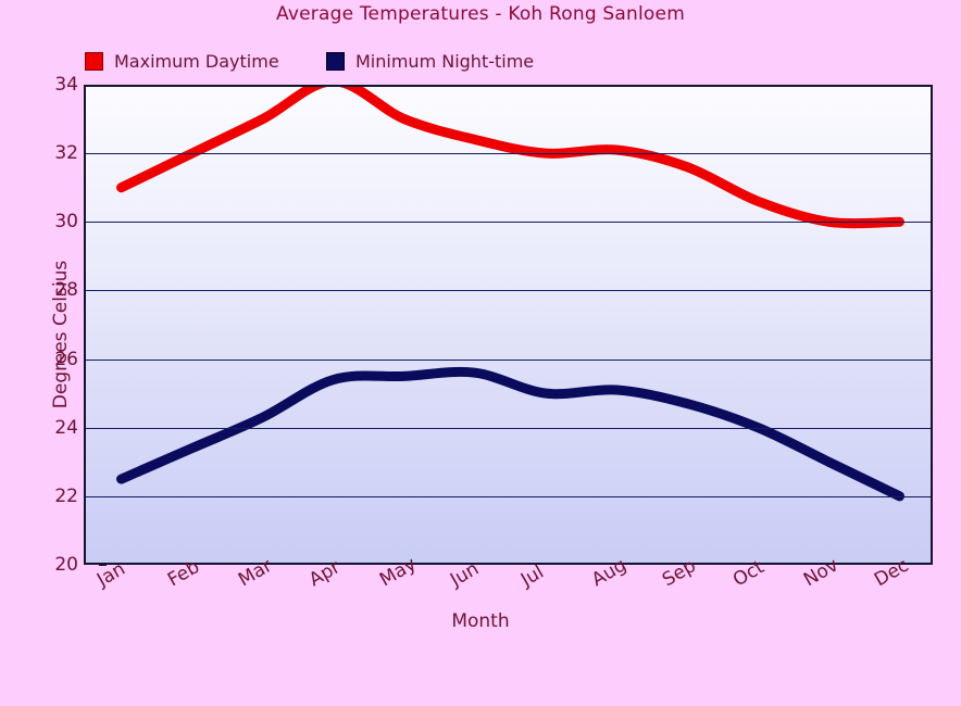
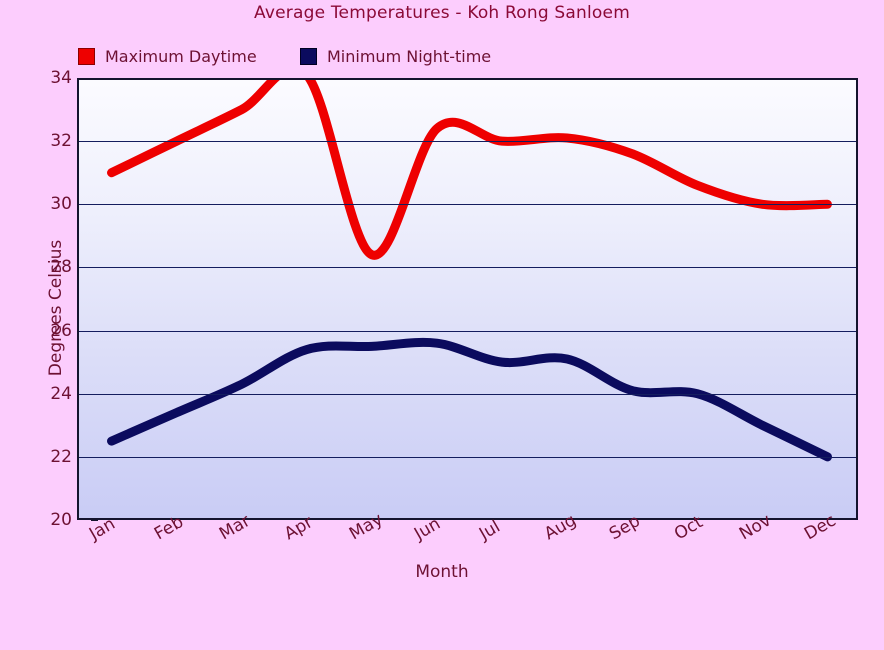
Maximum Daytime/May: 33.0 -> 28.4
Minimum Night-time/Sep: 24.7 -> 24.1
